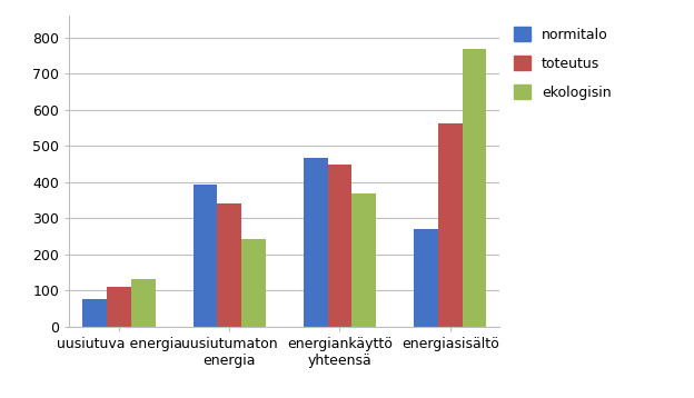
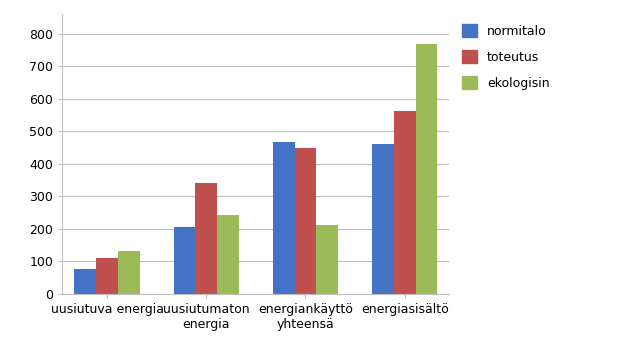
normitalo/uusiutumaton energia: 393 -> 205
ekologisin/energiankäyttö yhteensä: 368 -> 210
normitalo/energiasisältö: 270 -> 460
